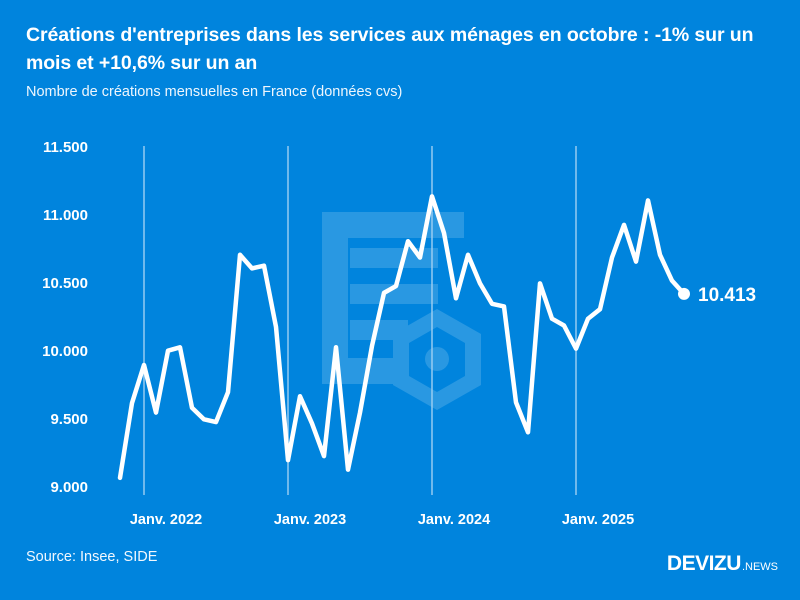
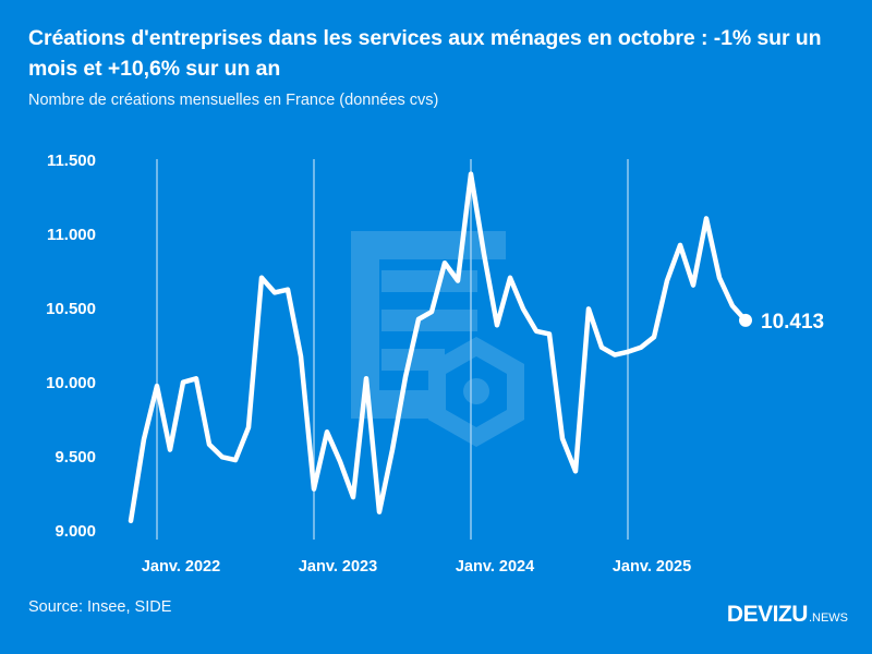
Janv. 2022: 9890 -> 9970
Janv. 2023: 9190 -> 9280
Janv. 2024: 11130 -> 11400
Janv. 2025: 10010 -> 10200
